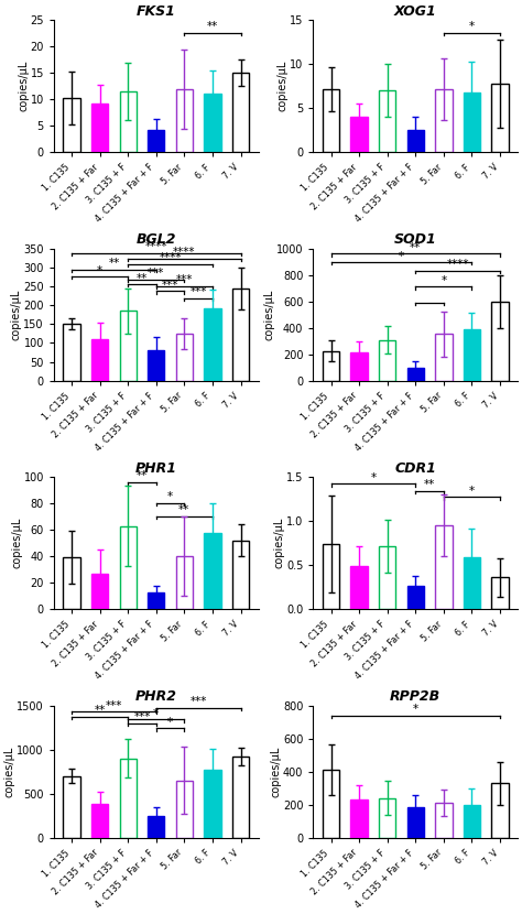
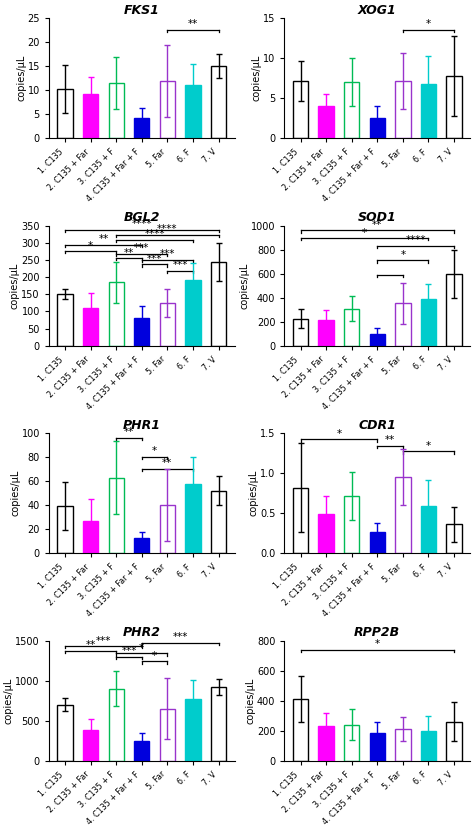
CDR1/1. C135: 0.74 -> 0.82
RPP2B/7. V: 330 -> 260
